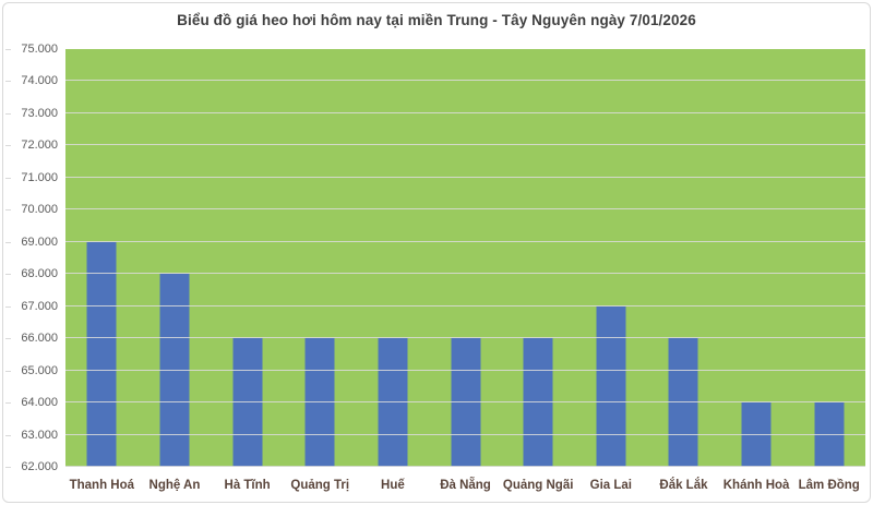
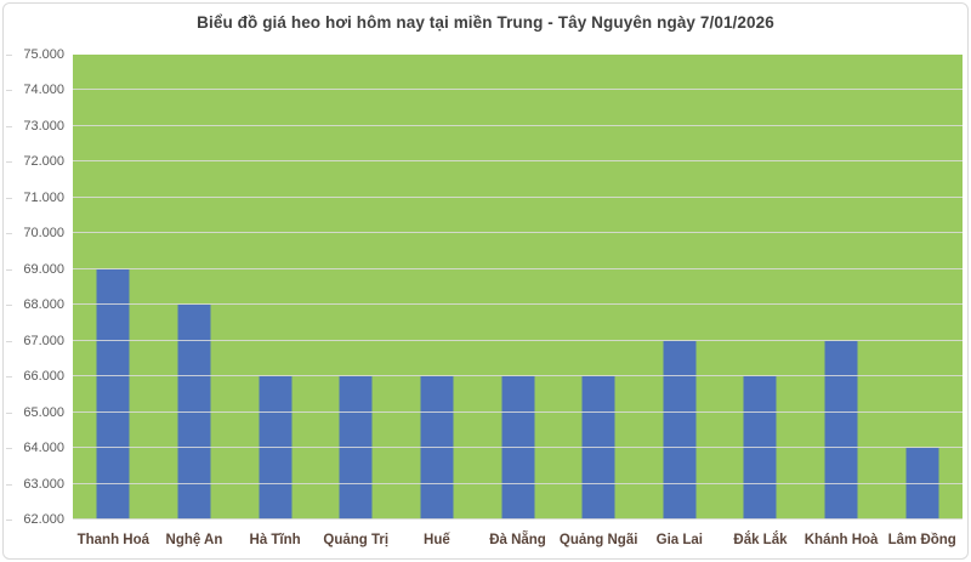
Khánh Hoà: 64000 -> 67000
